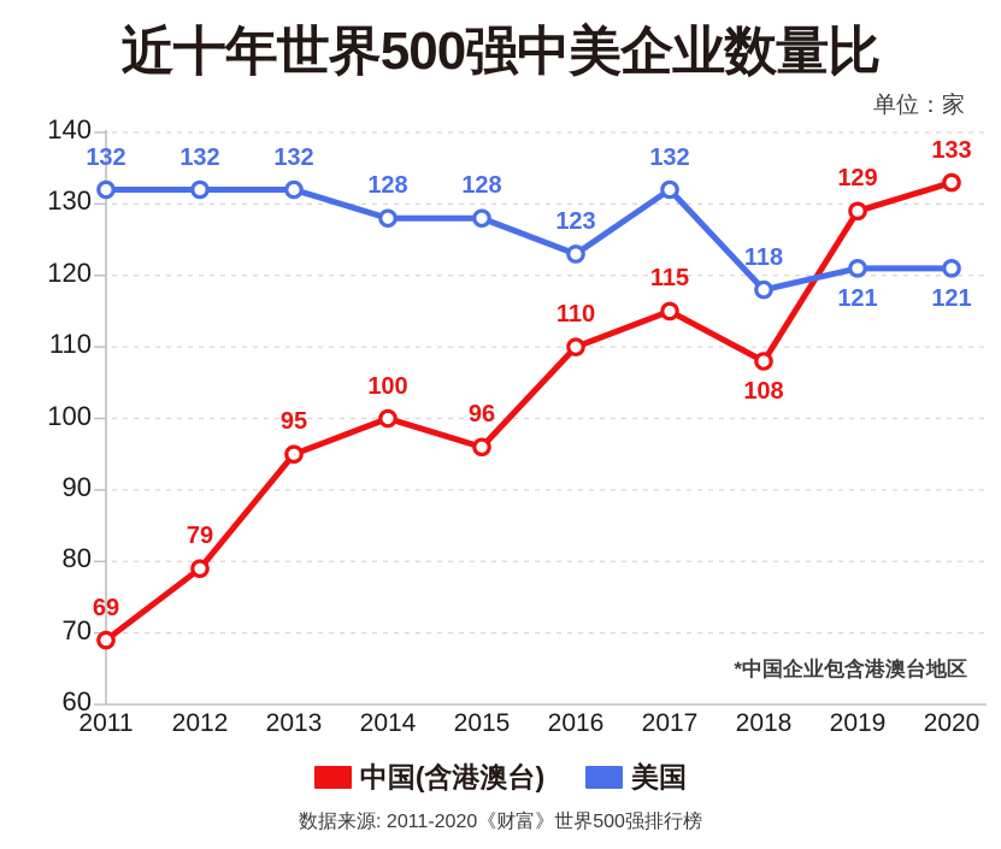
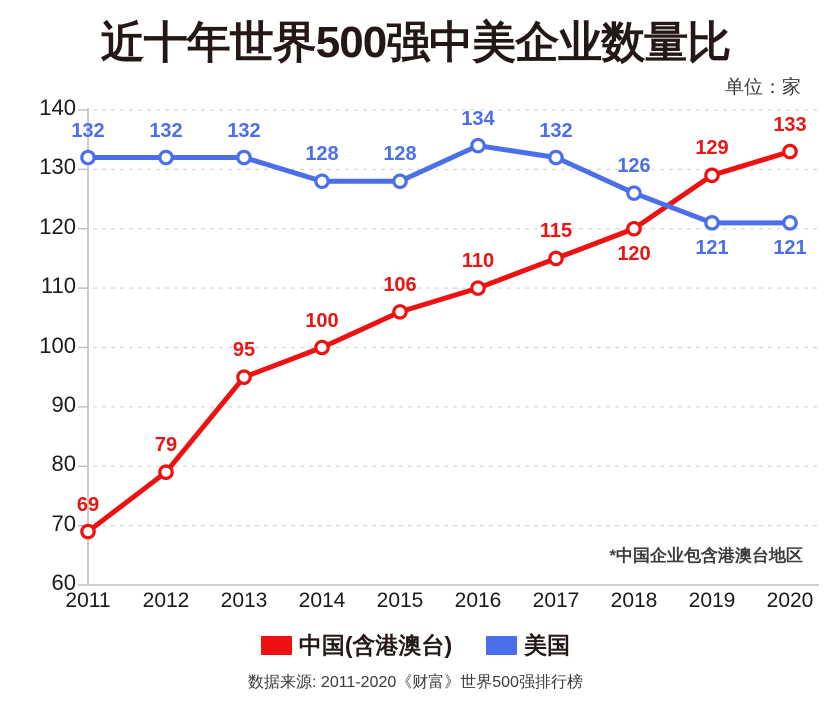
中国(含港澳台)/2015: 96 -> 106
美国/2016: 123 -> 134
中国(含港澳台)/2018: 108 -> 120
美国/2018: 118 -> 126
